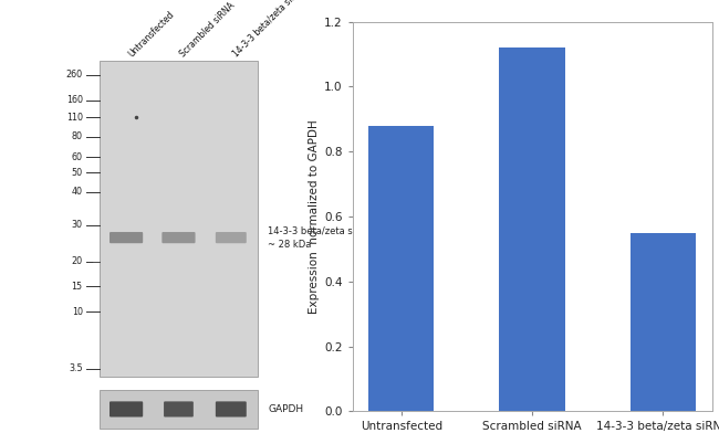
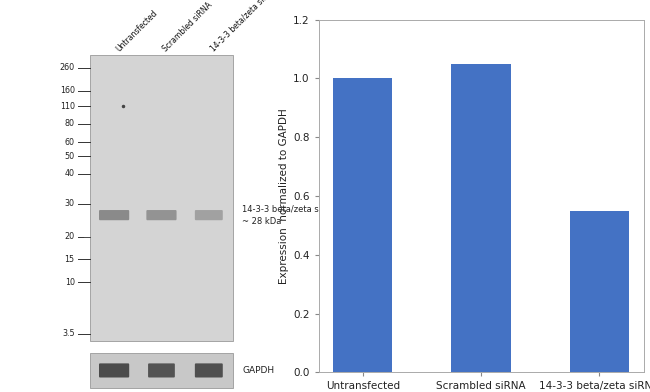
Untransfected: 0.88 -> 1.00
Scrambled siRNA: 1.12 -> 1.05
